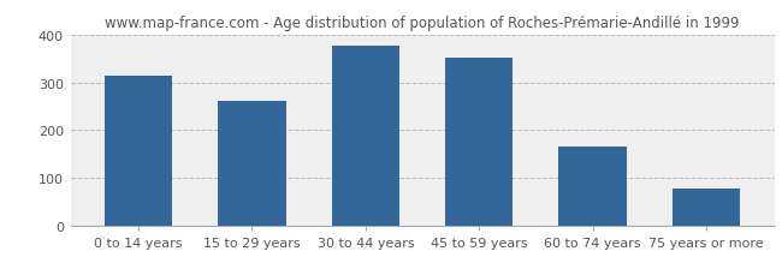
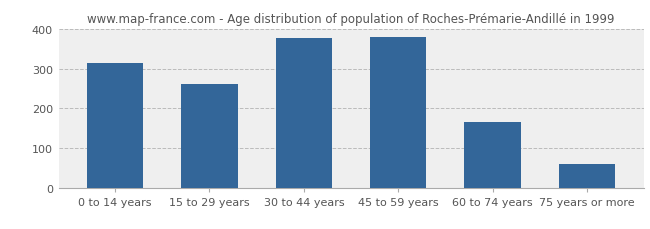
45 to 59 years: 352 -> 380
75 years or more: 78 -> 60
